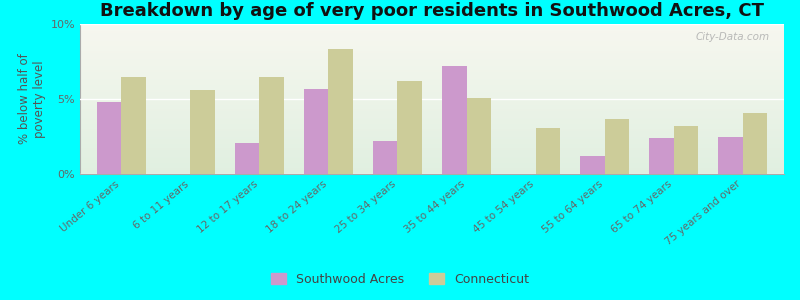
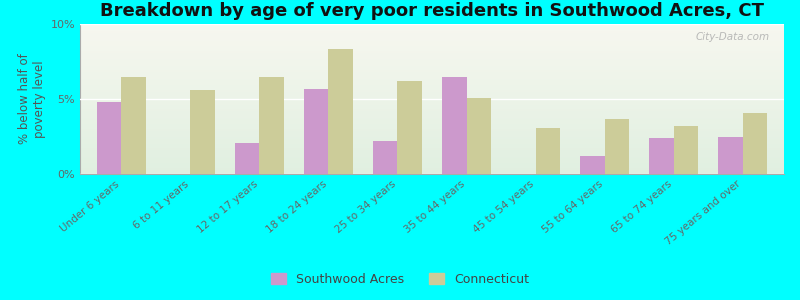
Southwood Acres/35 to 44 years: 7.2% -> 6.5%
